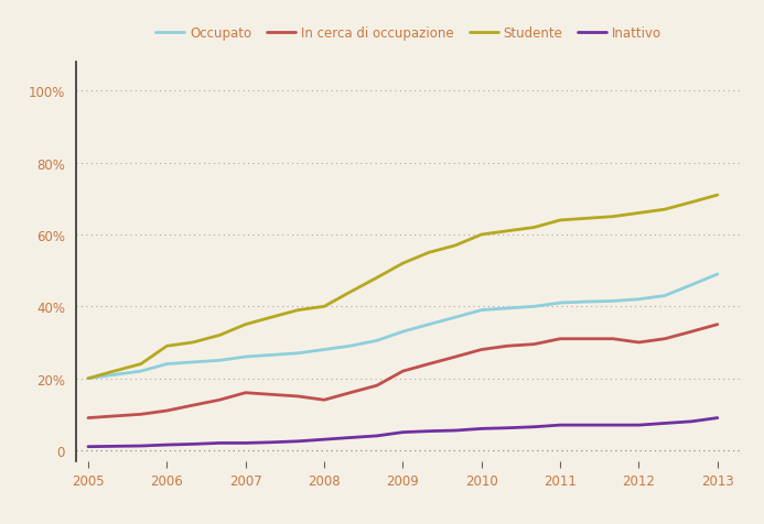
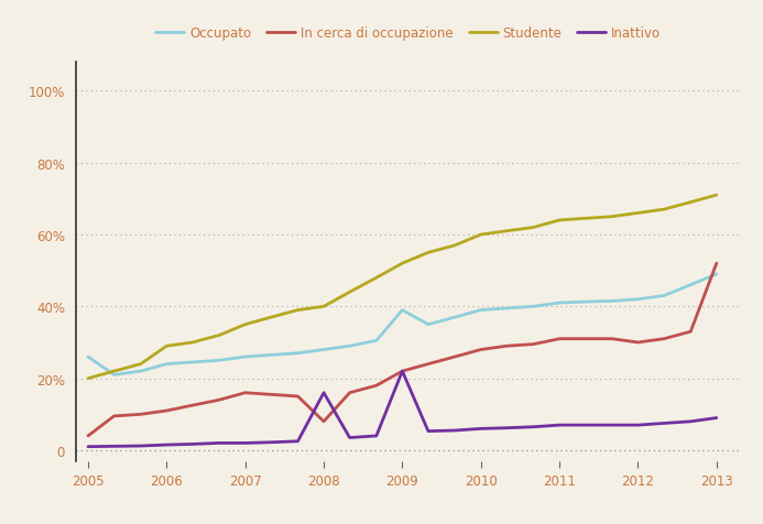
Occupato/2005: 20.0% -> 26.0%
In cerca di occupazione/2005: 9.0% -> 4.0%
In cerca di occupazione/2008: 14.0% -> 8.0%
Inattivo/2008: 3.0% -> 16.0%
Occupato/2009: 33.0% -> 39.0%
Inattivo/2009: 5.0% -> 22.0%
In cerca di occupazione/2013: 35.0% -> 52.0%
